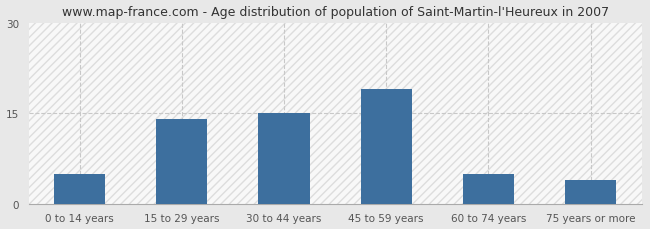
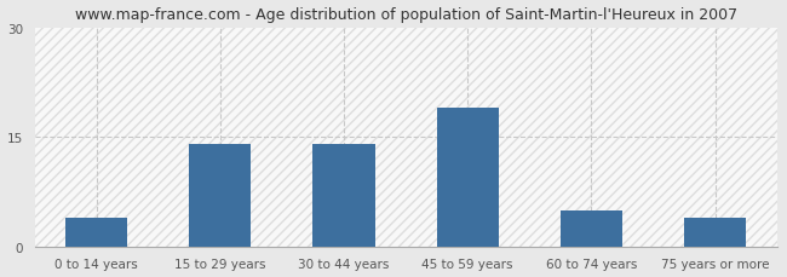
0 to 14 years: 5 -> 4
30 to 44 years: 15 -> 14
